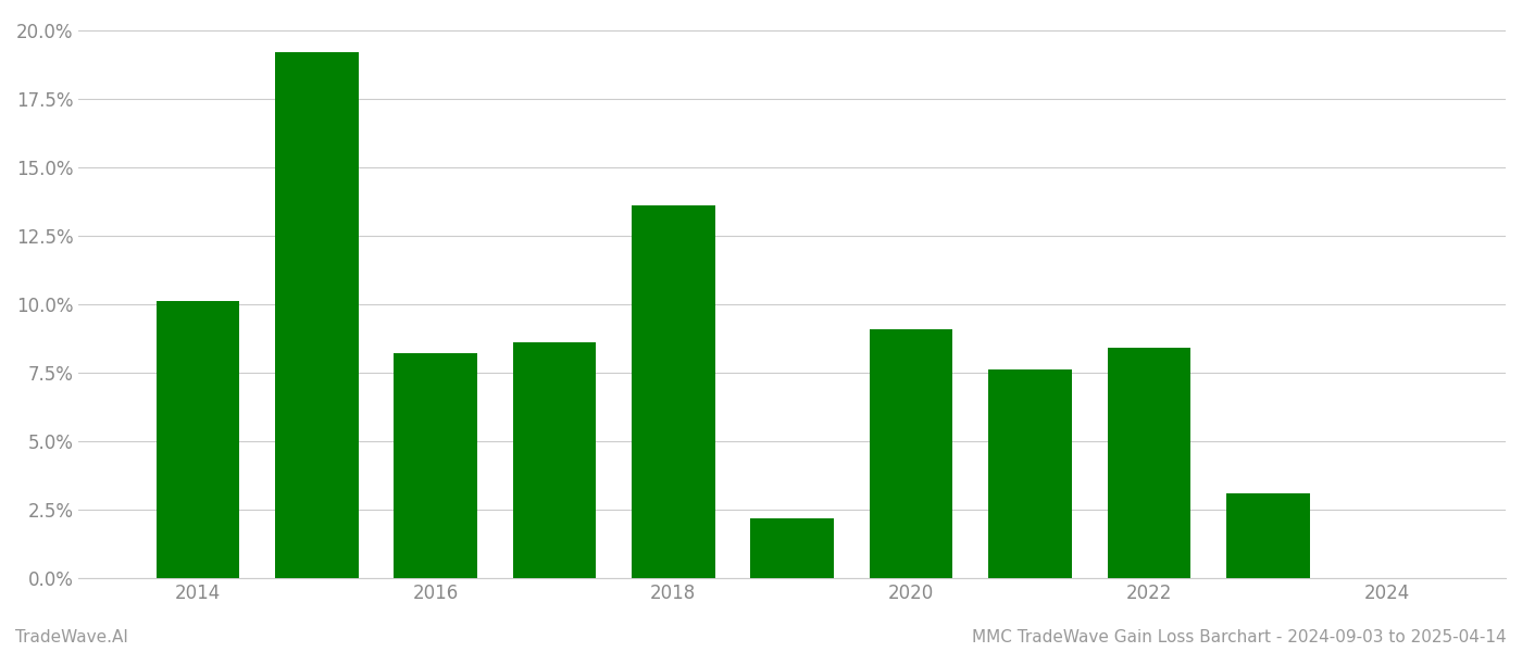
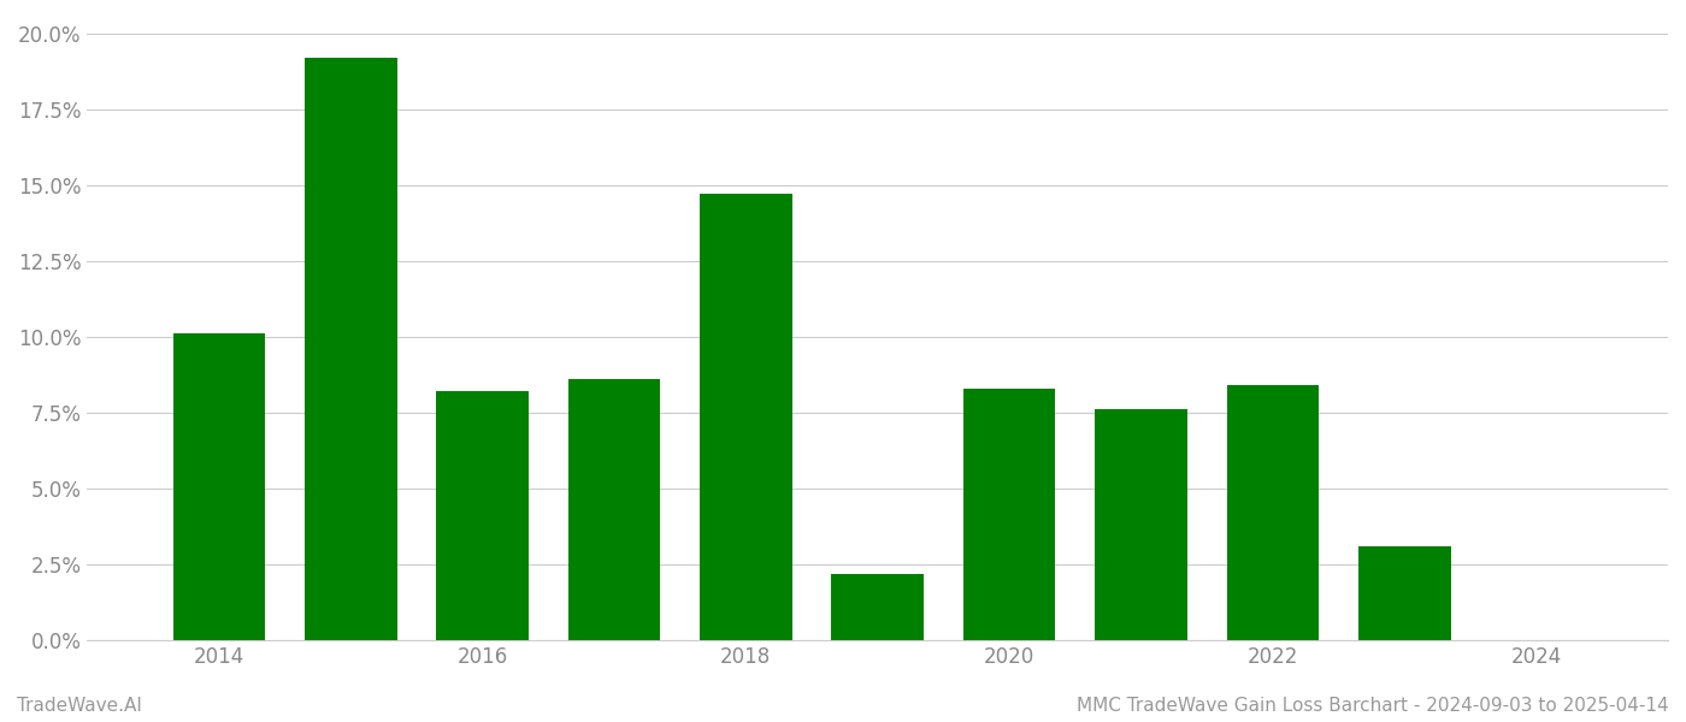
2018: 13.6% -> 14.7%
2020: 9.1% -> 8.3%
